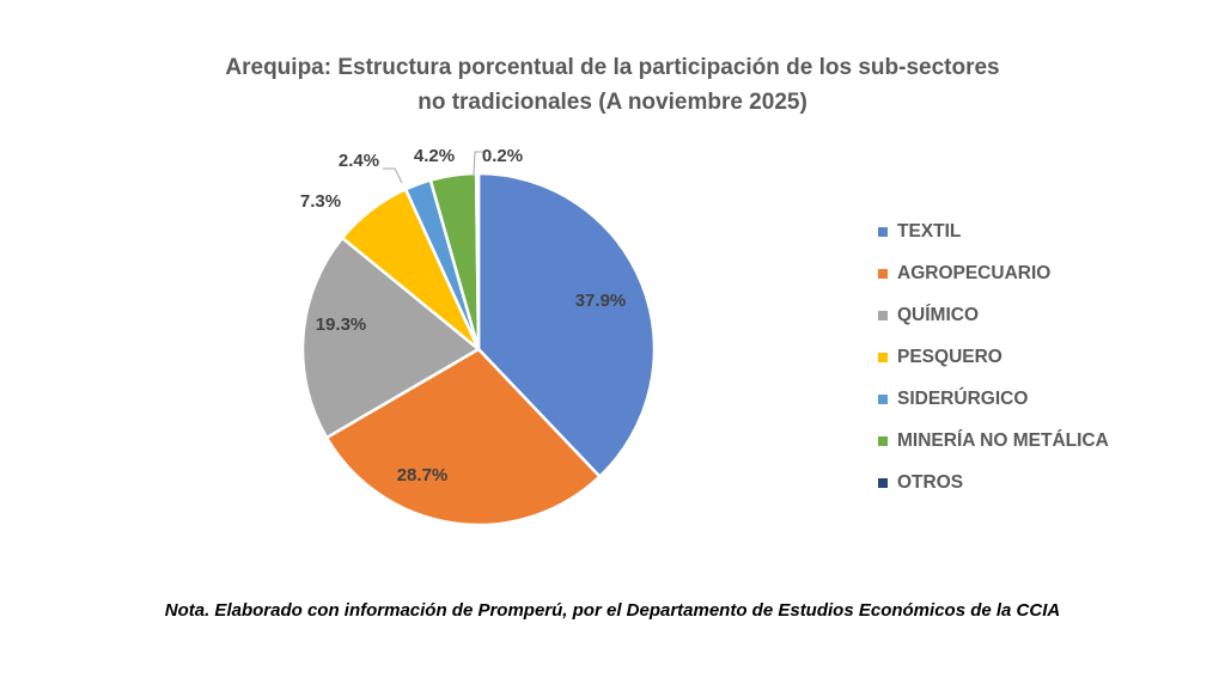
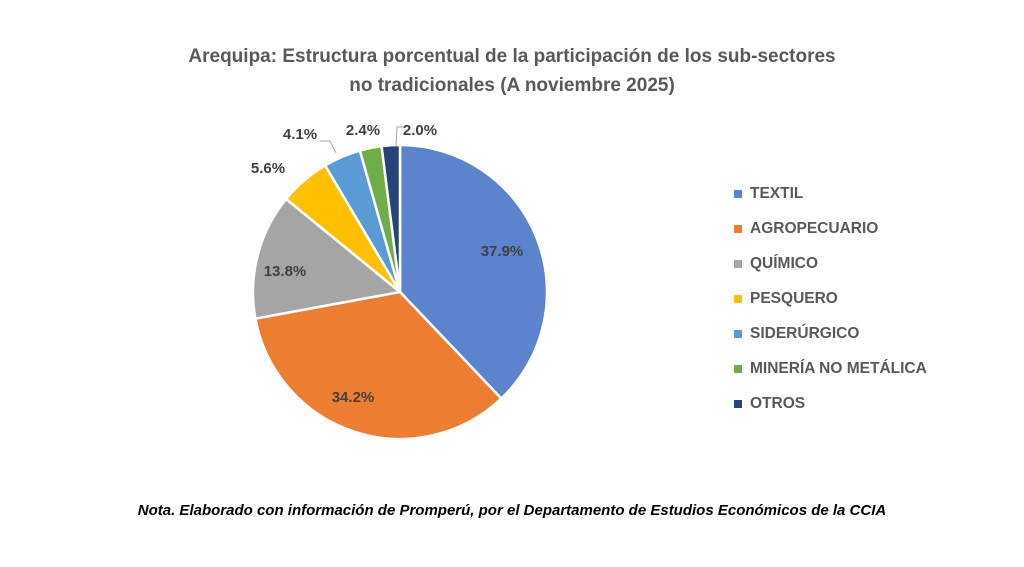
AGROPECUARIO: 28.7% -> 34.2%
QUÍMICO: 19.3% -> 13.8%
PESQUERO: 7.3% -> 5.6%
SIDERÚRGICO: 2.4% -> 4.1%
MINERÍA NO METÁLICA: 4.2% -> 2.4%
OTROS: 0.2% -> 2.0%
